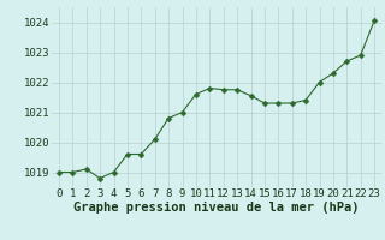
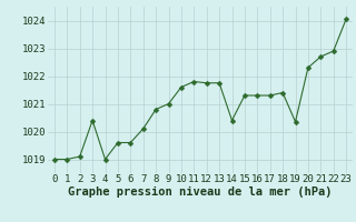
3: 1018.80 -> 1020.40
14: 1021.55 -> 1020.40
19: 1022.00 -> 1020.35
